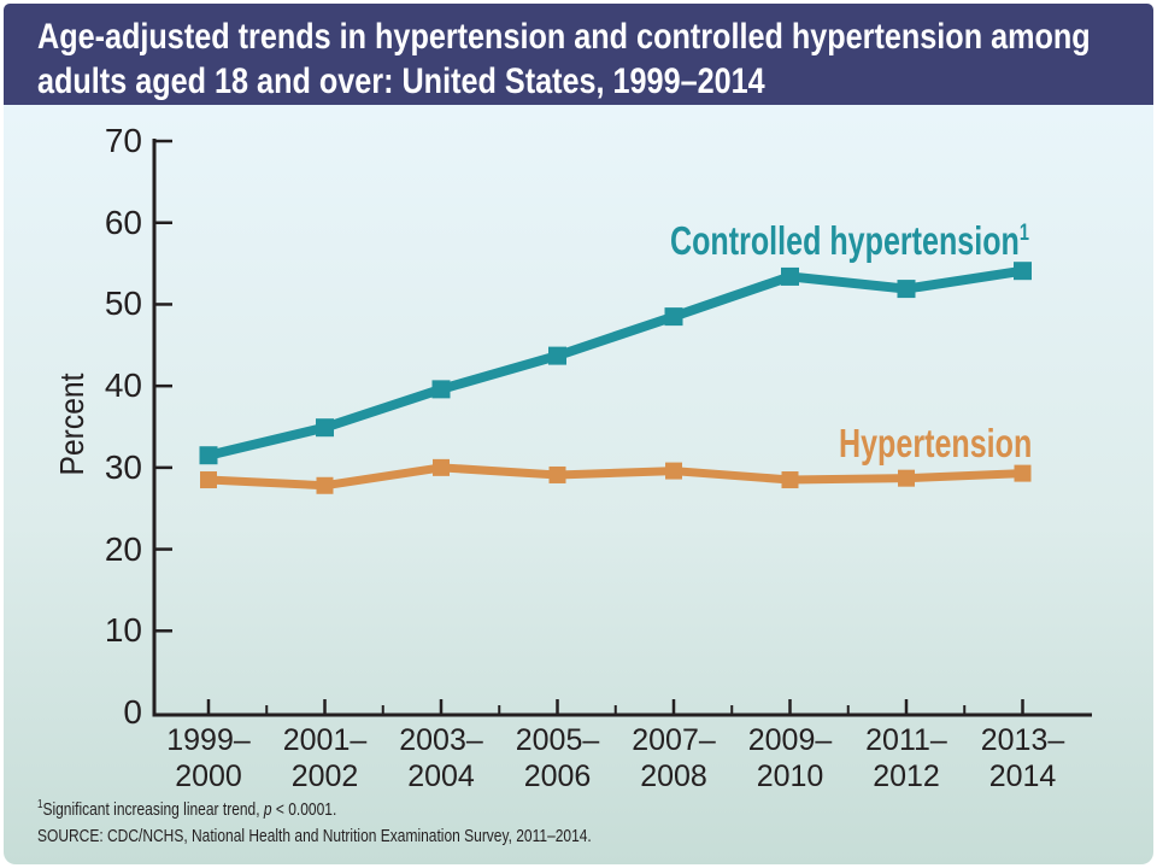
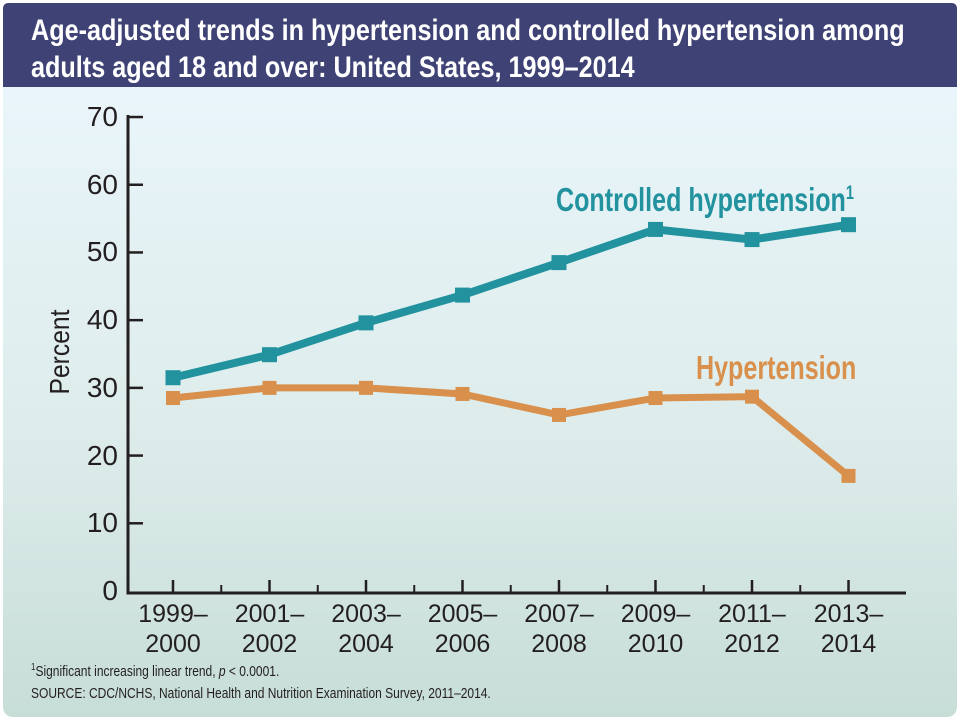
Hypertension/2001–2002: 28 -> 30
Hypertension/2007–2008: 30 -> 26
Hypertension/2013–2014: 29 -> 17
